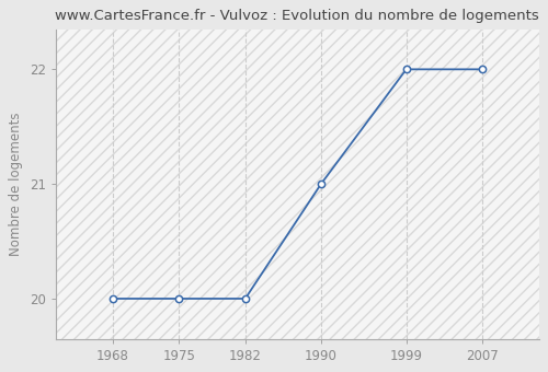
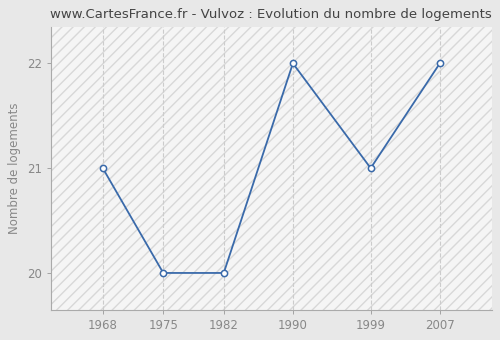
1968: 20 -> 21
1990: 21 -> 22
1999: 22 -> 21
